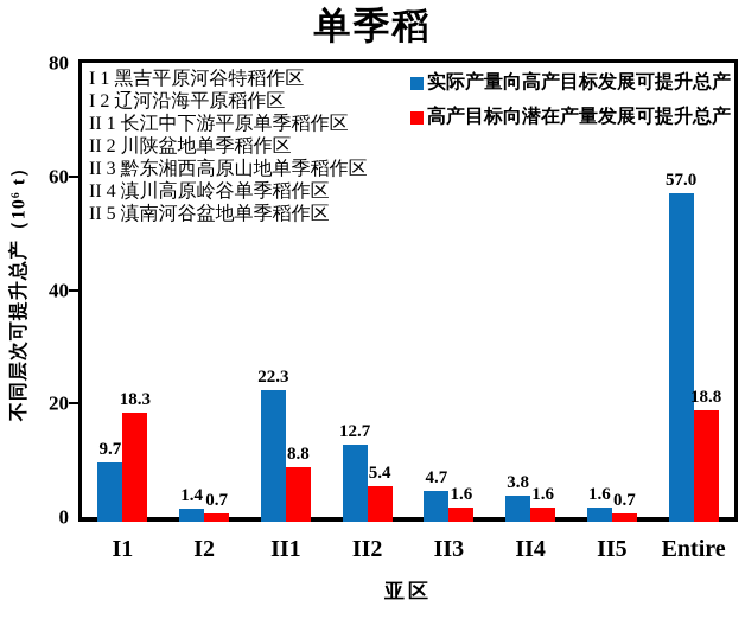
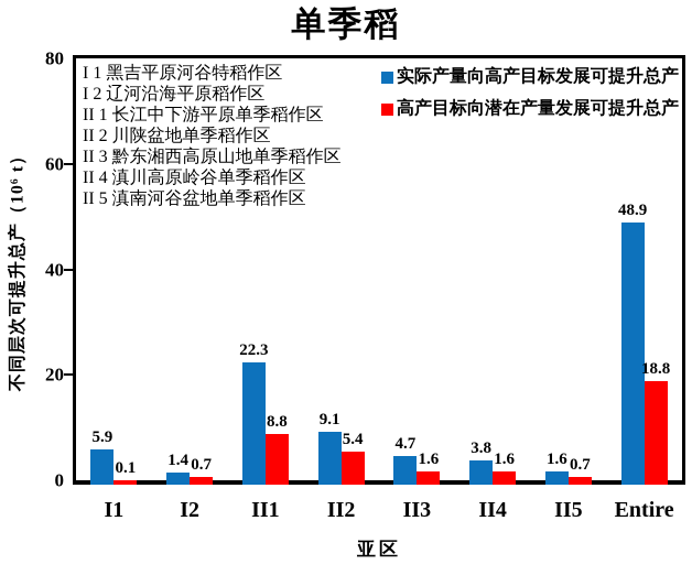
实际产量向高产目标发展可提升总产/I1: 9.7 -> 5.9
高产目标向潜在产量发展可提升总产/I1: 18.3 -> 0.1
实际产量向高产目标发展可提升总产/II2: 12.7 -> 9.1
实际产量向高产目标发展可提升总产/Entire: 57.0 -> 48.9
